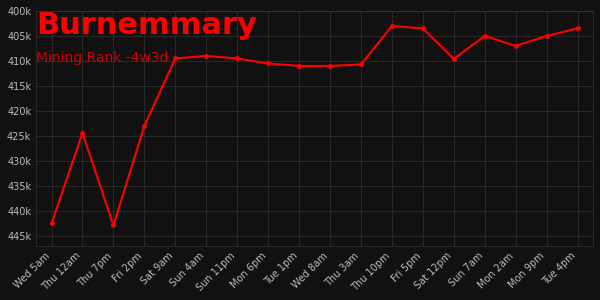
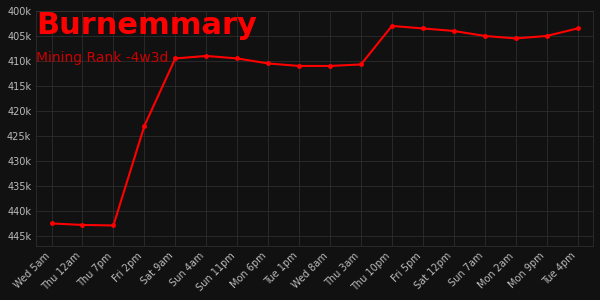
Thu 12am: 424.4k -> 442.8k
Sat 12pm: 409.6k -> 404.0k
Mon 2am: 407.0k -> 405.5k
